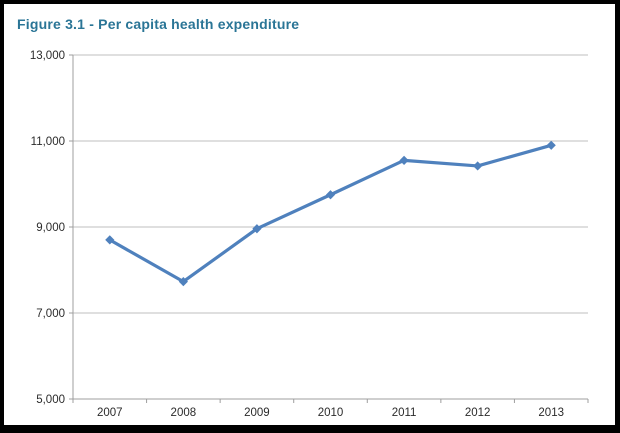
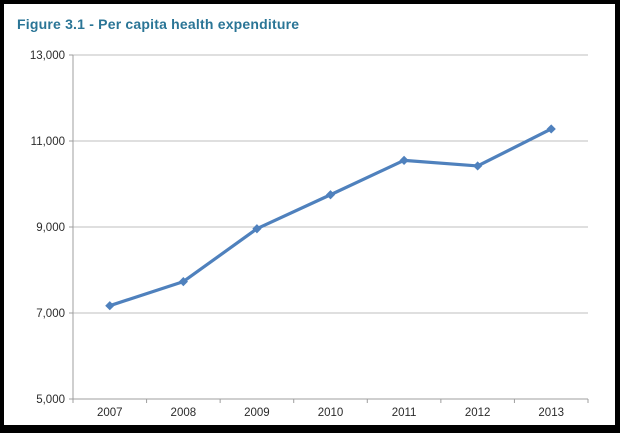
2007: 8700 -> 7200
2013: 10900 -> 11300
